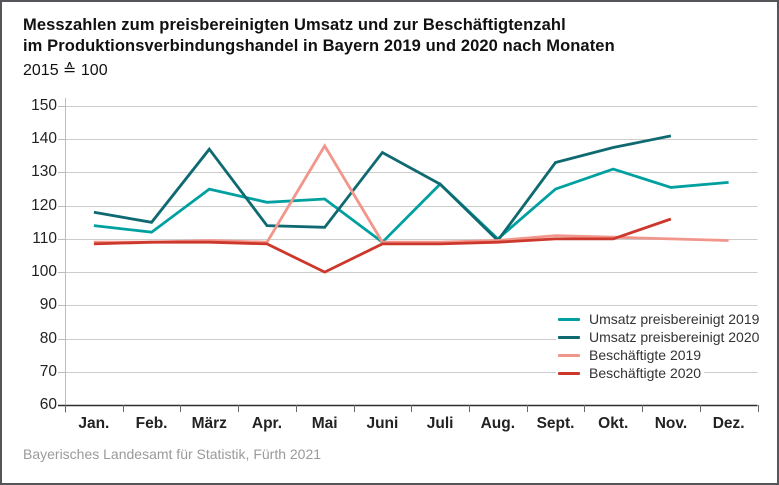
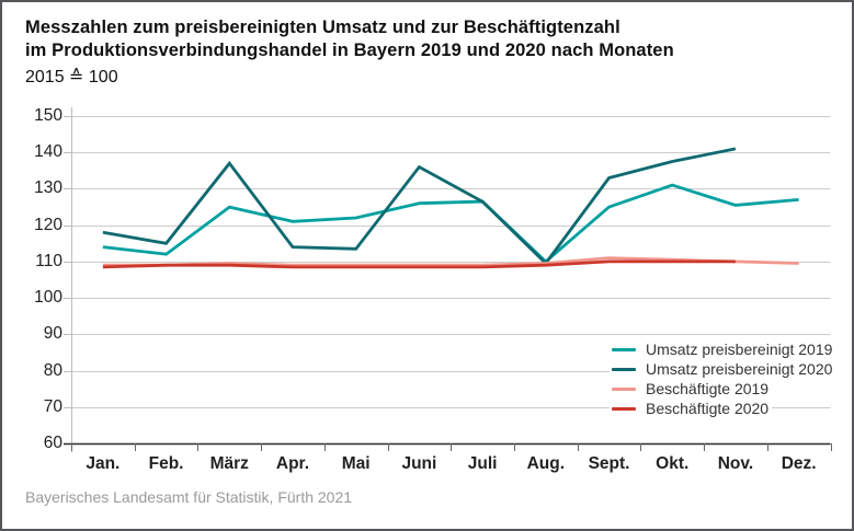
Beschäftigte 2019/Mai: 138 -> 109
Beschäftigte 2020/Mai: 100 -> 108
Umsatz preisbereinigt 2019/Juni: 109 -> 126
Beschäftigte 2020/Nov.: 116 -> 110
